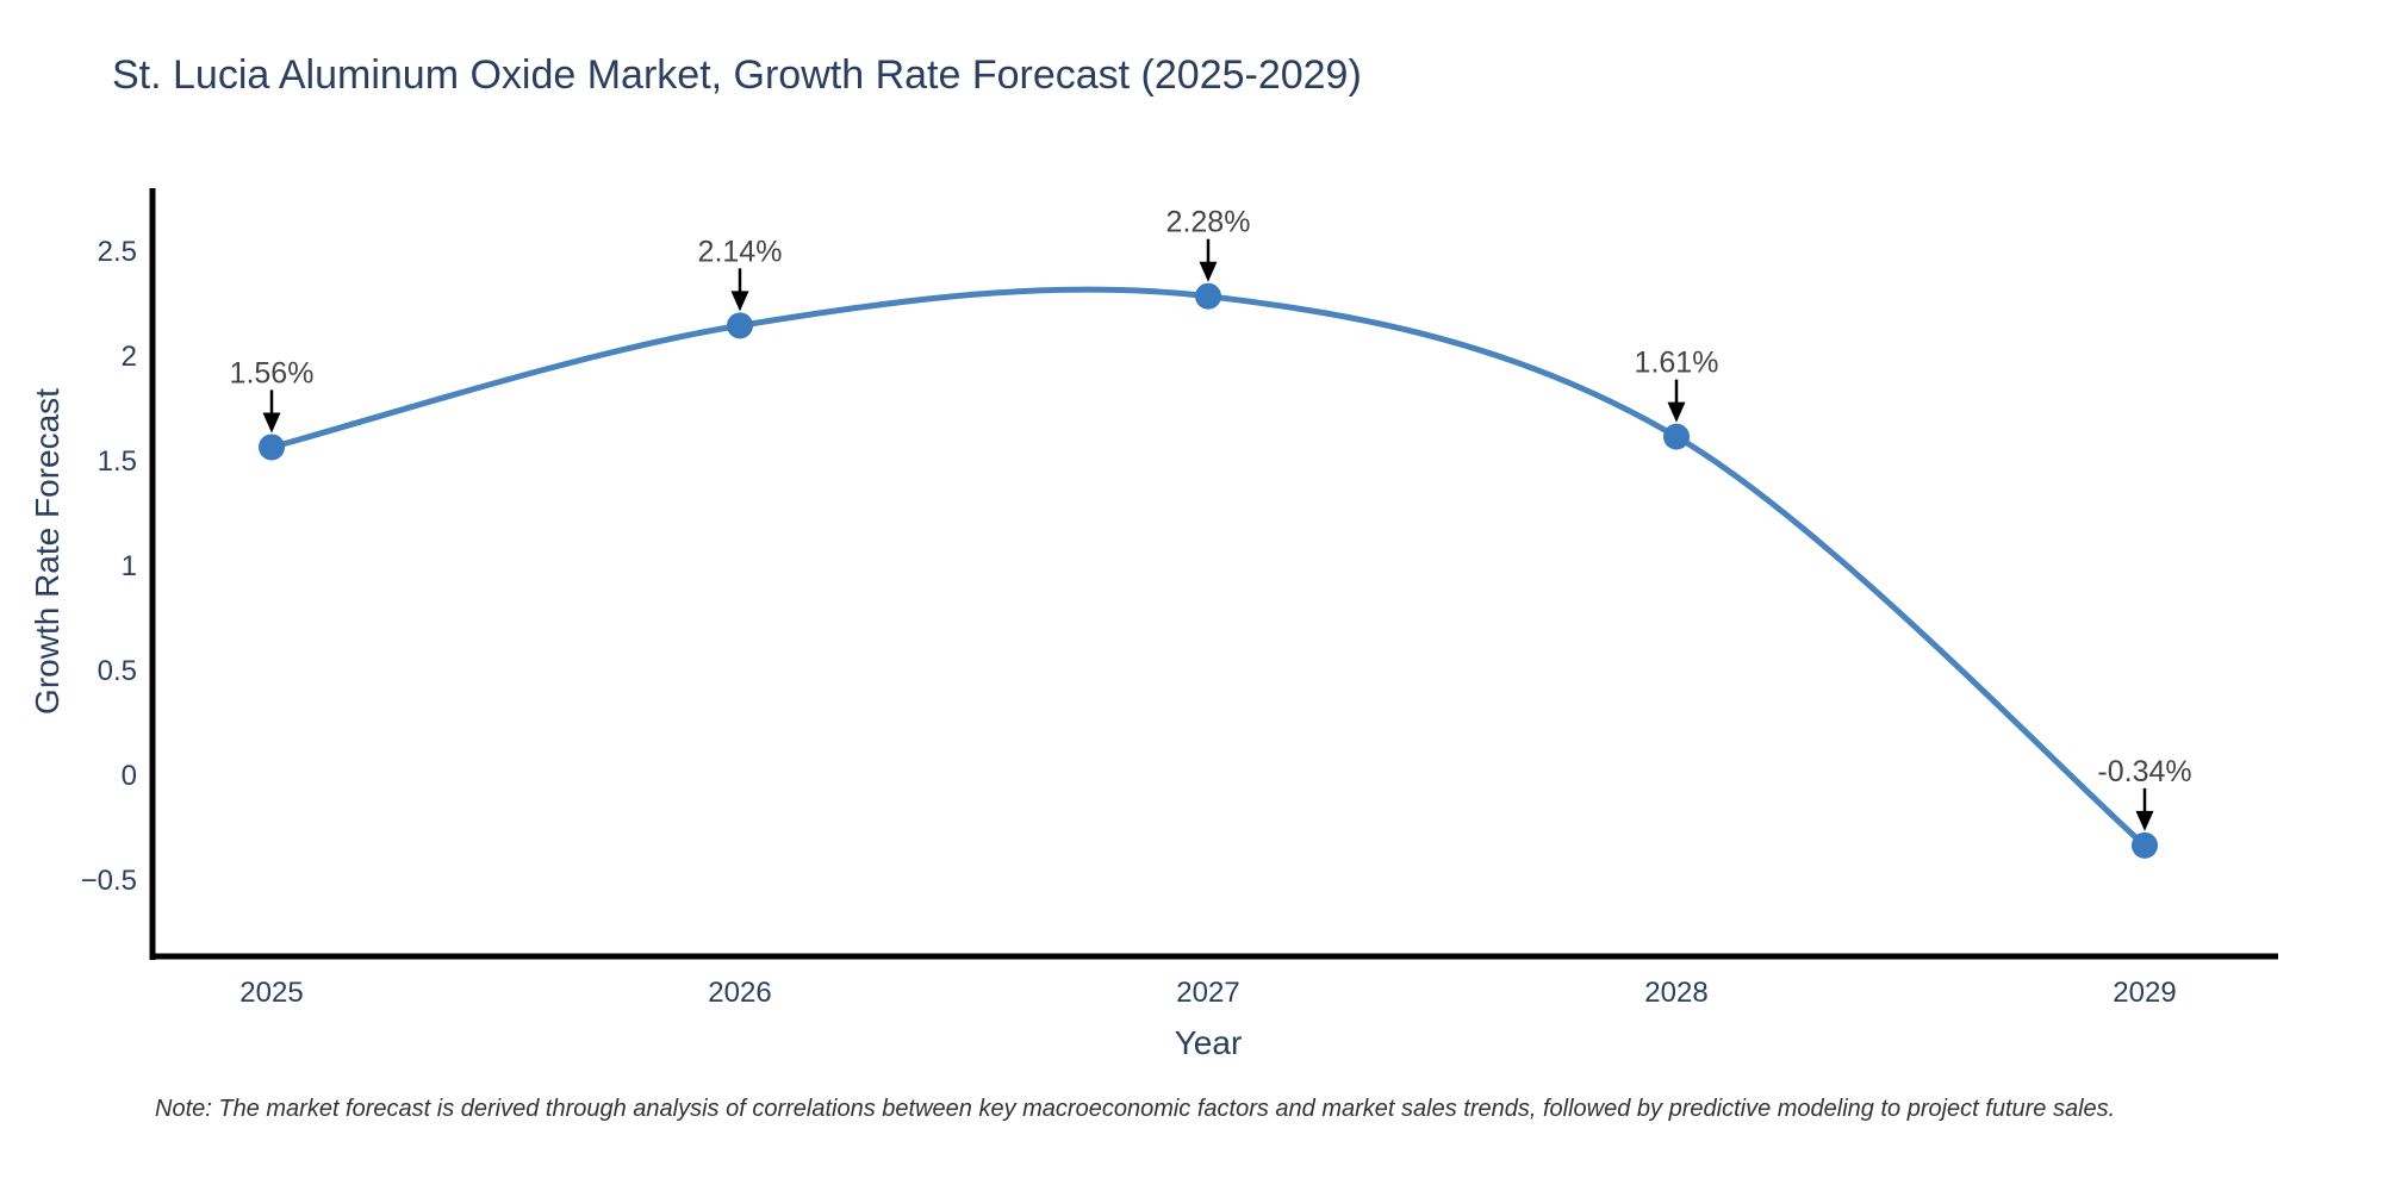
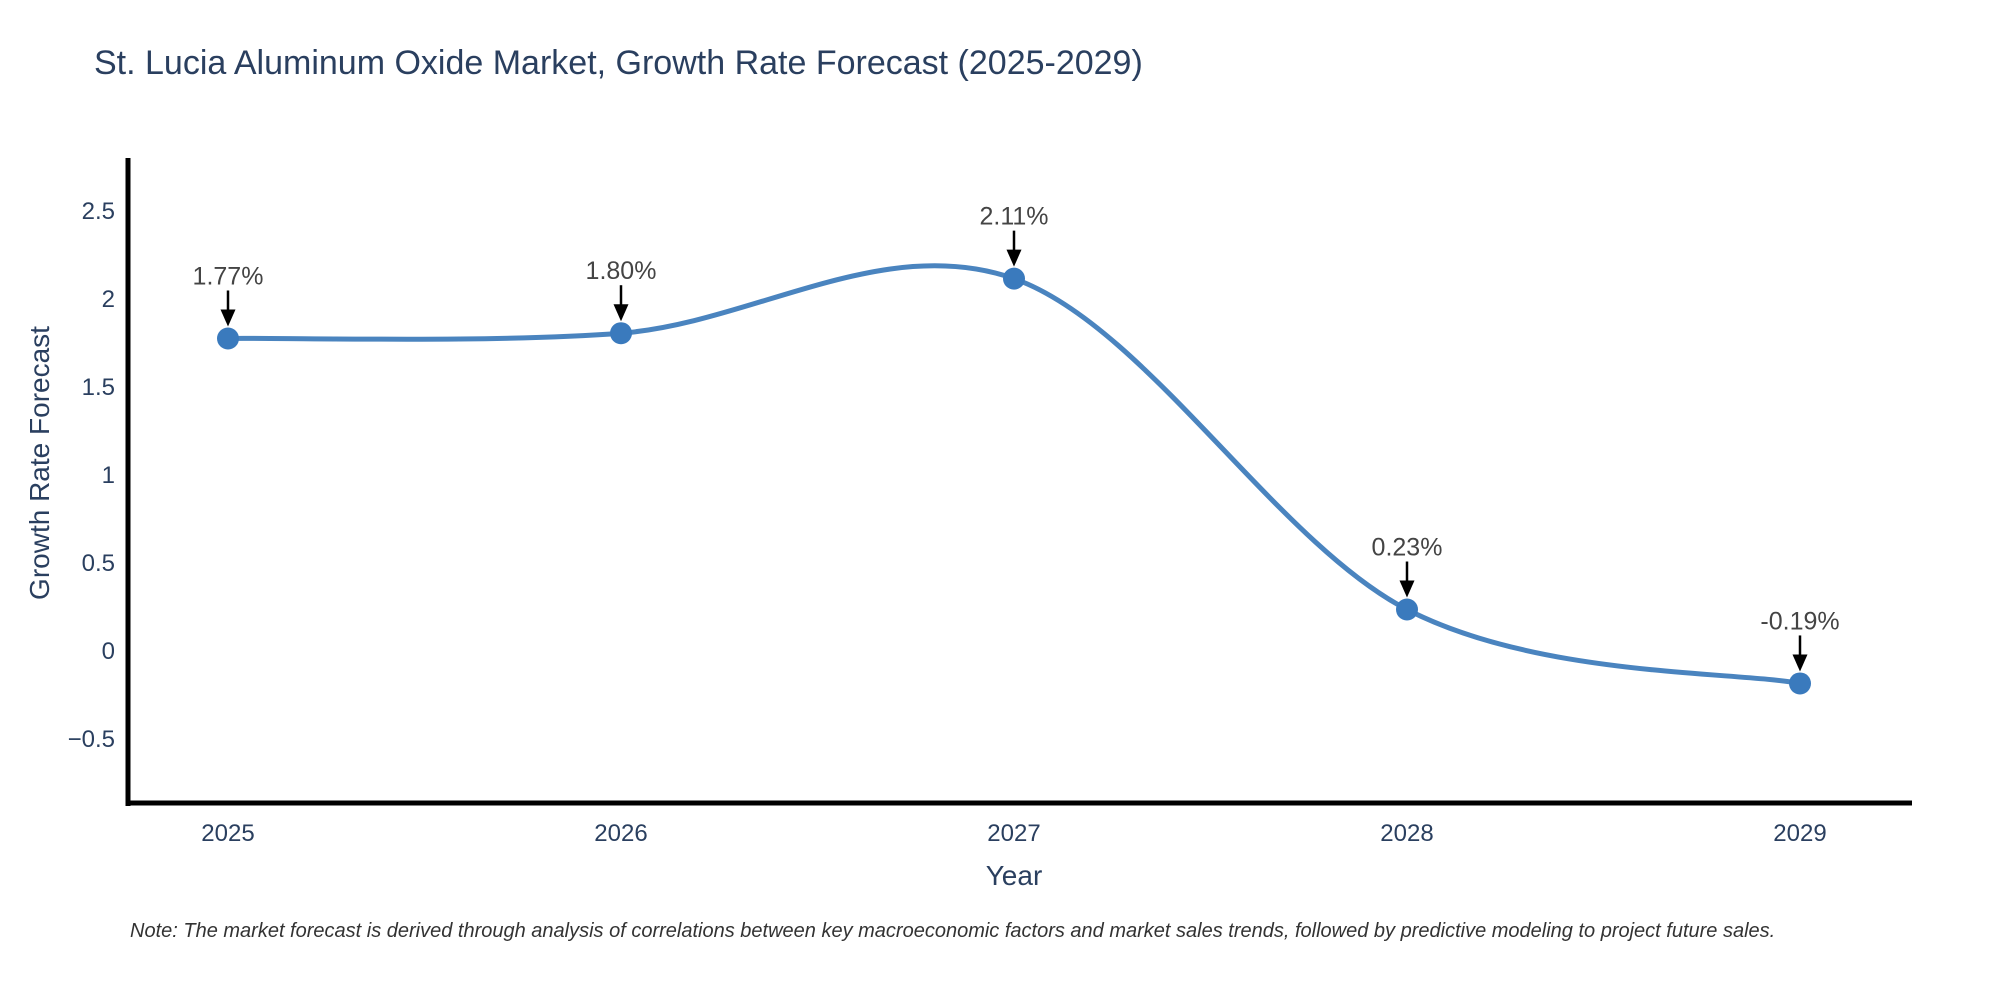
2025: 1.56% -> 1.77%
2026: 2.14% -> 1.80%
2027: 2.28% -> 2.11%
2028: 1.61% -> 0.23%
2029: -0.34% -> -0.19%
